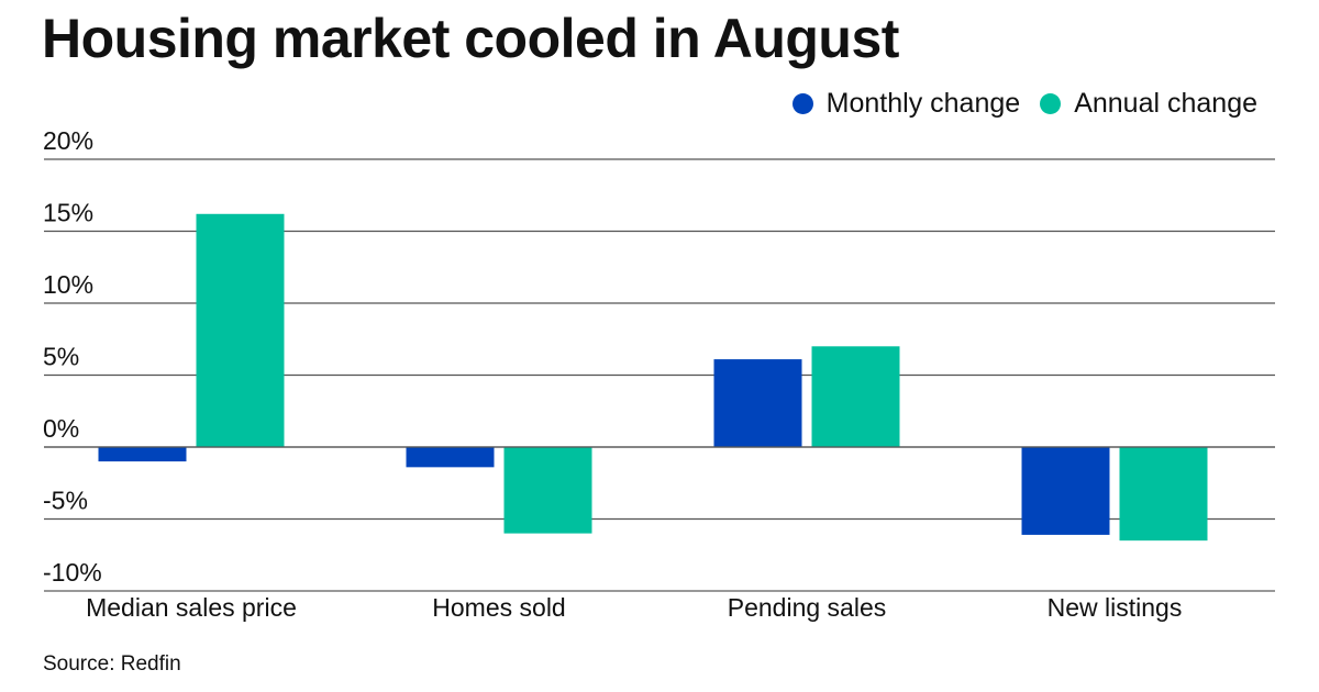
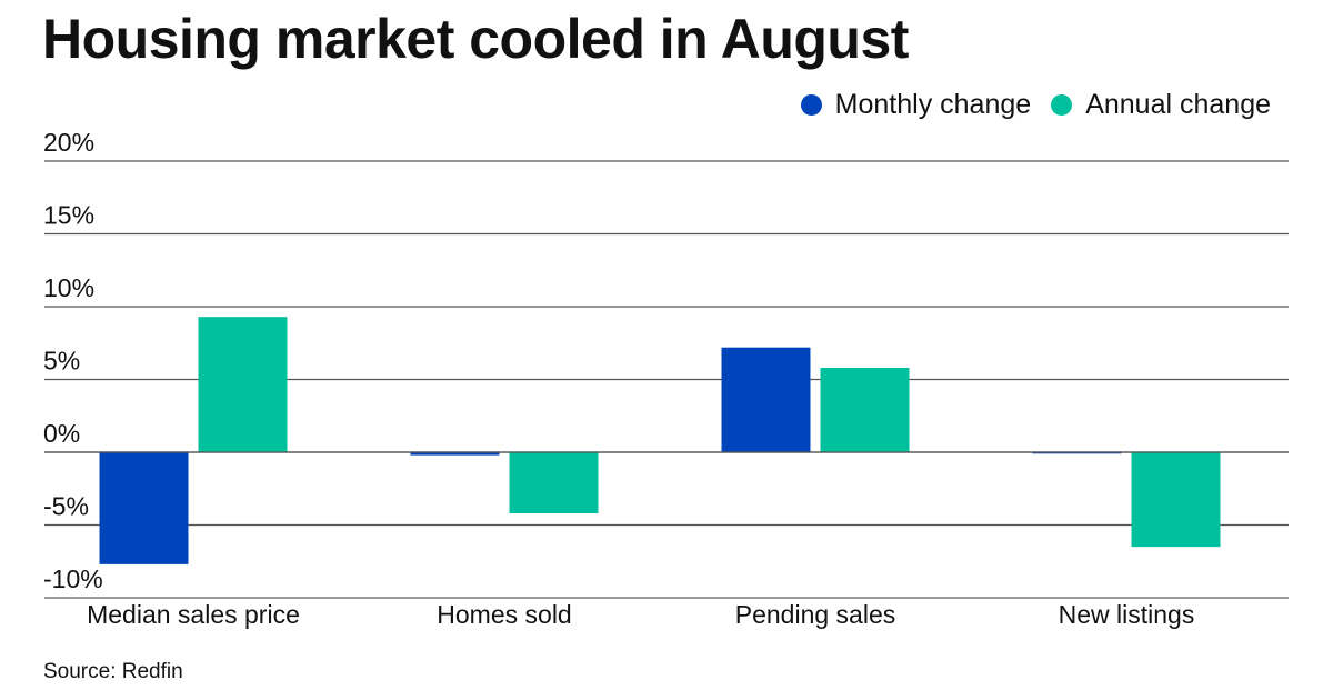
Monthly change/Median sales price: -1.0% -> -7.7%
Annual change/Median sales price: 16.2% -> 9.3%
Monthly change/Homes sold: -1.4% -> -0.2%
Annual change/Homes sold: -6.0% -> -4.2%
Monthly change/Pending sales: 6.1% -> 7.2%
Annual change/Pending sales: 7.0% -> 5.8%
Monthly change/New listings: -6.1% -> -0.1%
